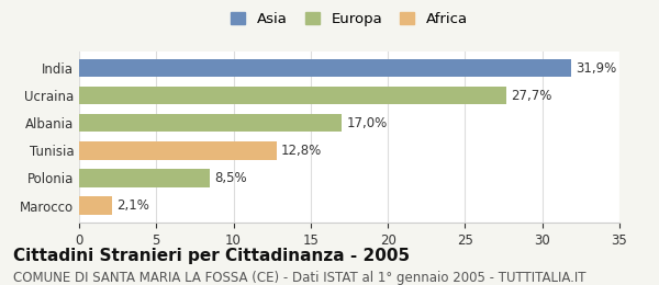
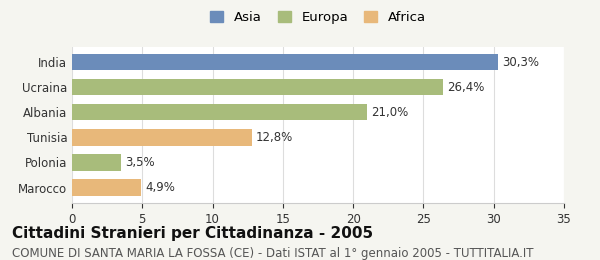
India: 31,9% -> 30,3%
Ucraina: 27,7% -> 26,4%
Albania: 17,0% -> 21,0%
Polonia: 8,5% -> 3,5%
Marocco: 2,1% -> 4,9%
